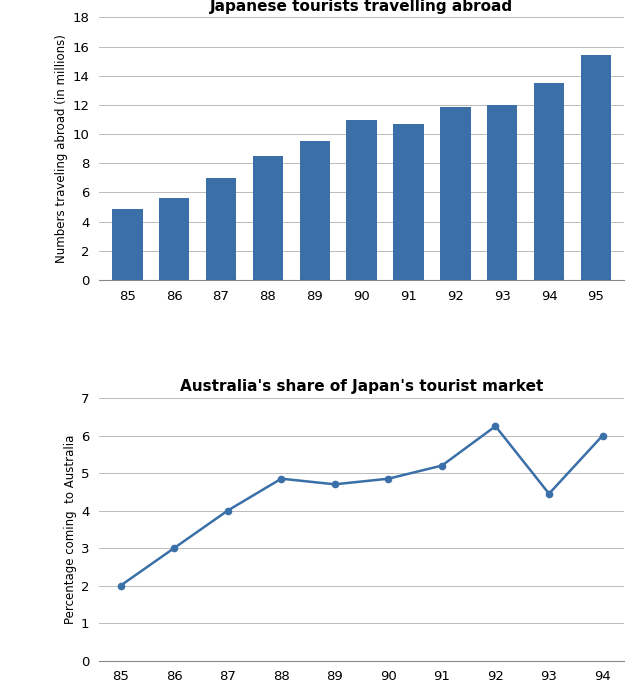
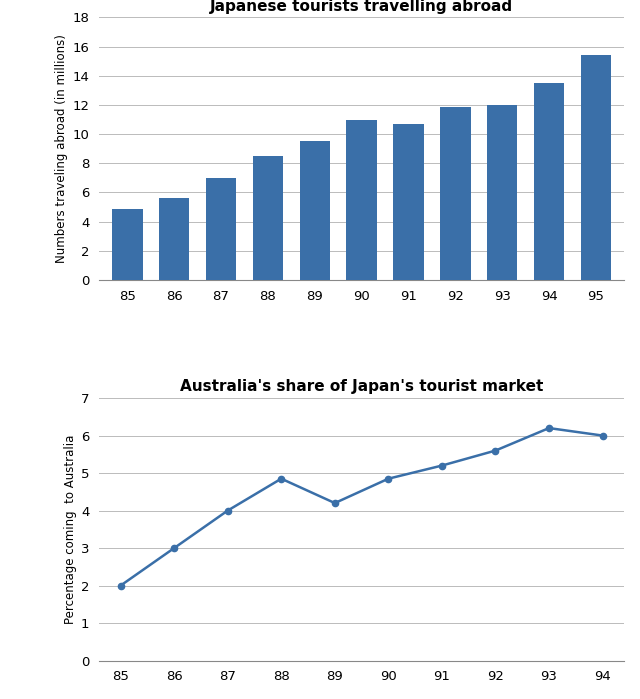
Australia's share of Japan's tourist market/89: 4.70 -> 4.20
Australia's share of Japan's tourist market/92: 6.25 -> 5.60
Australia's share of Japan's tourist market/93: 4.45 -> 6.20
